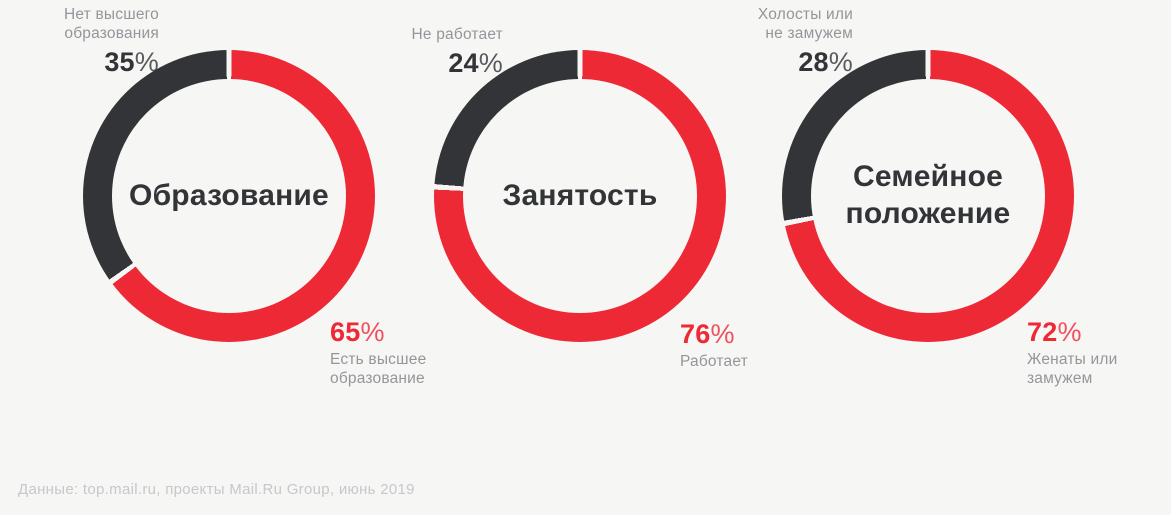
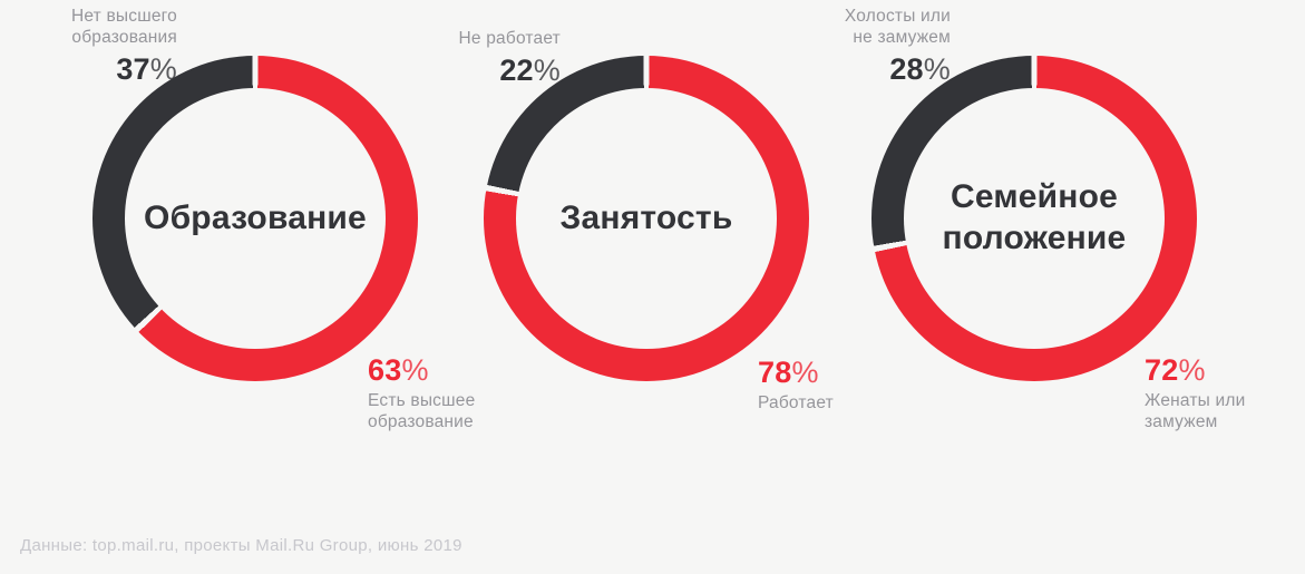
Образование/Есть высшее образование: 65 -> 63
Образование/Нет высшего образования: 35 -> 37
Занятость/Работает: 76 -> 78
Занятость/Не работает: 24 -> 22
